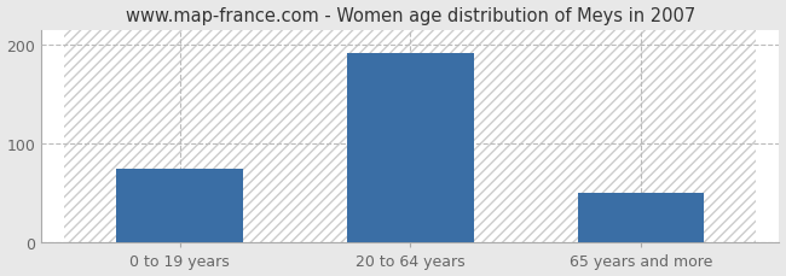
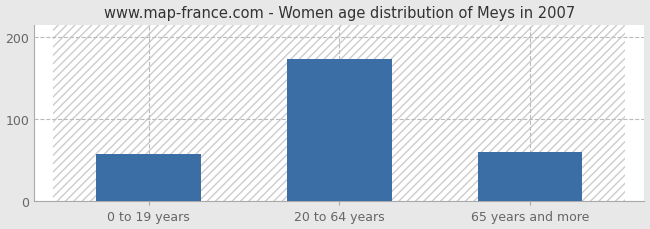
0 to 19 years: 75 -> 58
20 to 64 years: 192 -> 174
65 years and more: 50 -> 60
